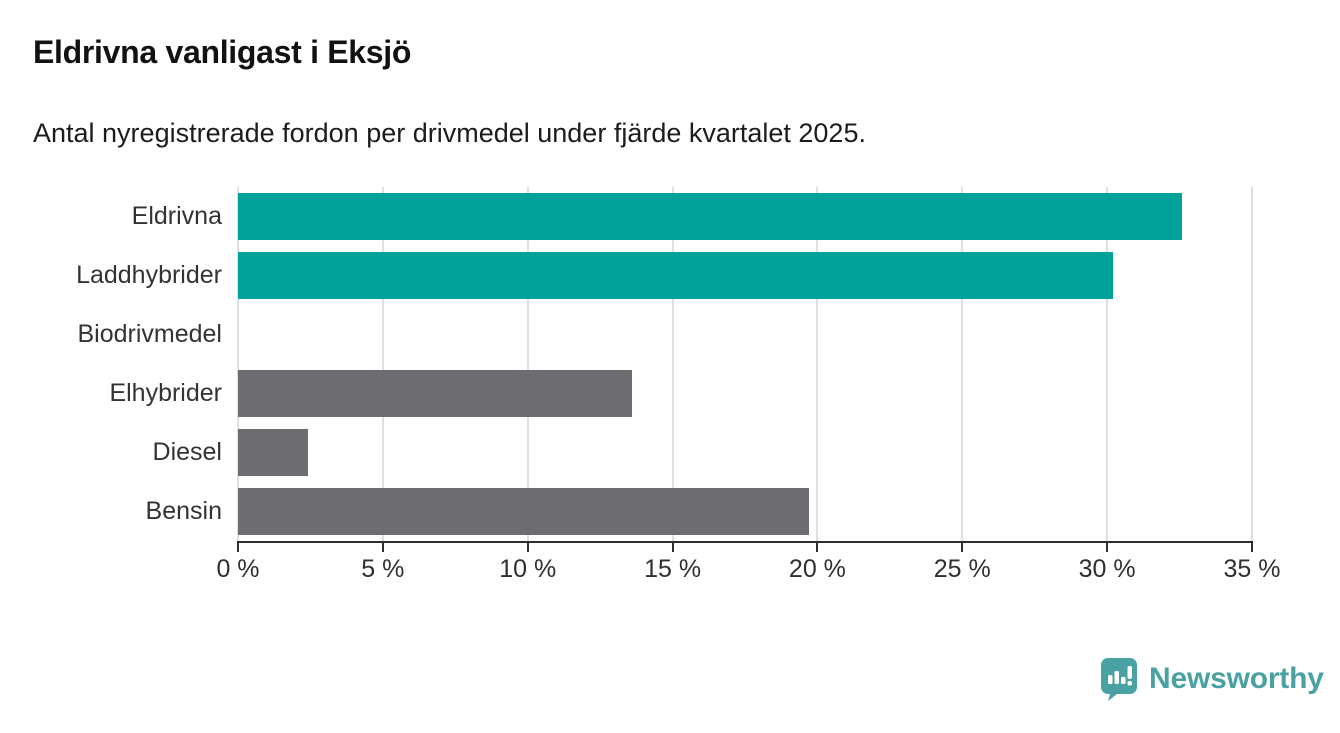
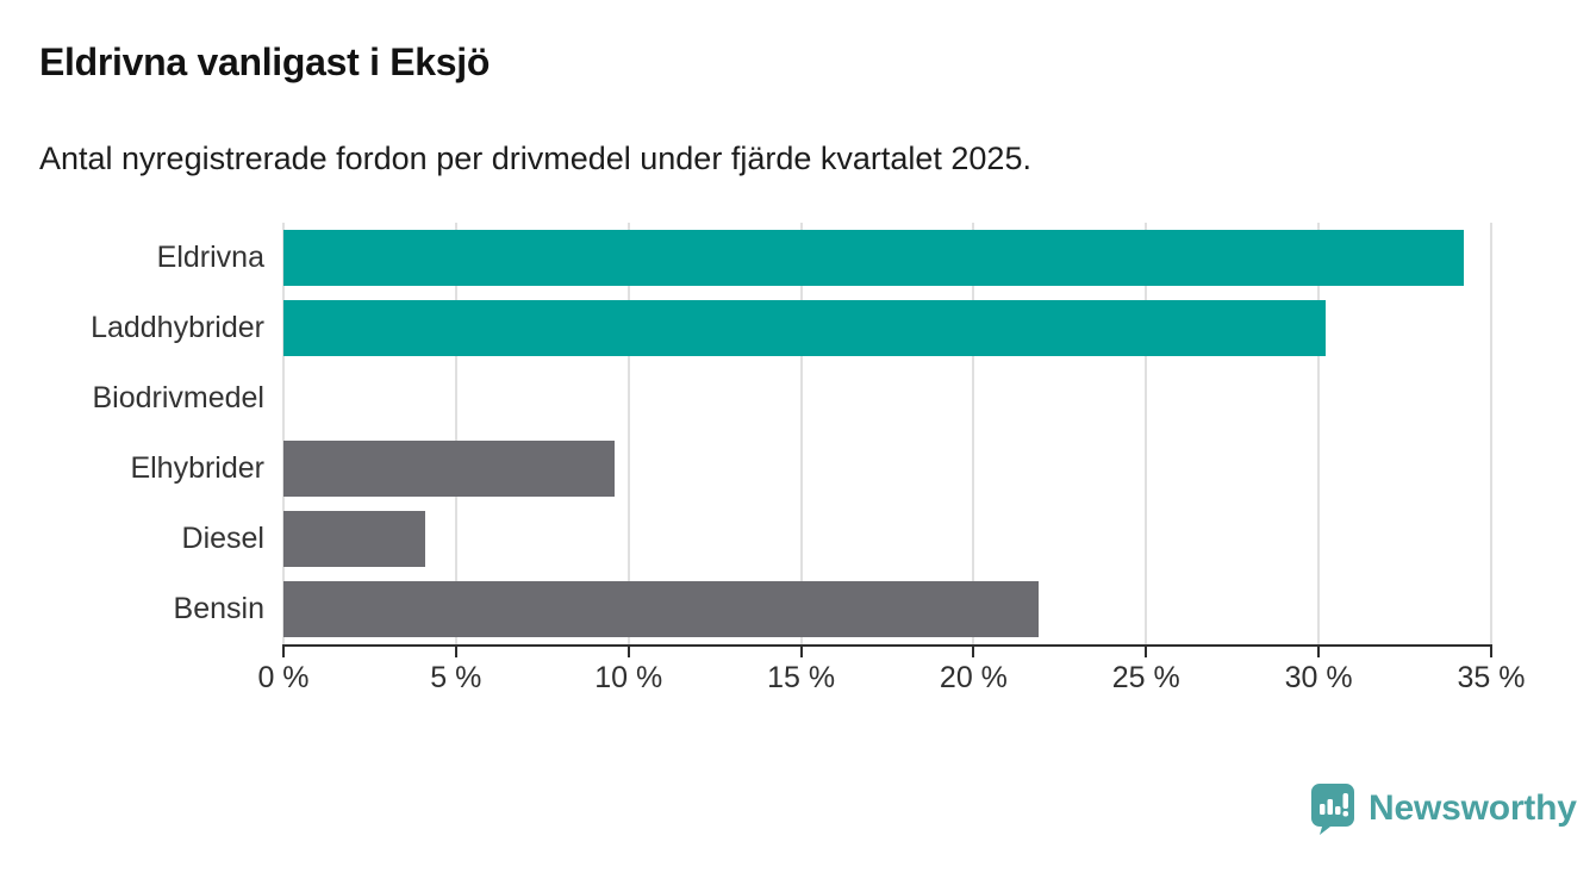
Eldrivna: 32.6% -> 34.2%
Elhybrider: 13.6% -> 9.6%
Diesel: 2.4% -> 4.1%
Bensin: 19.7% -> 21.9%
